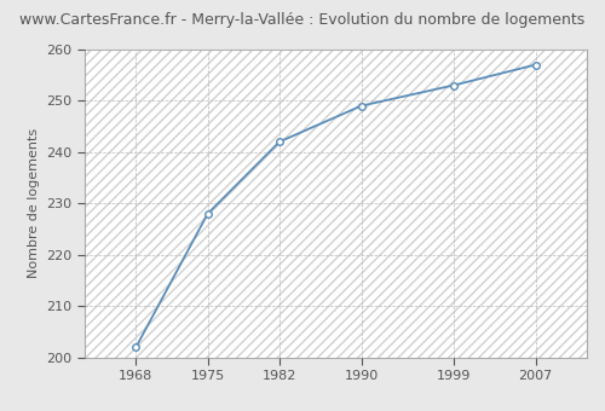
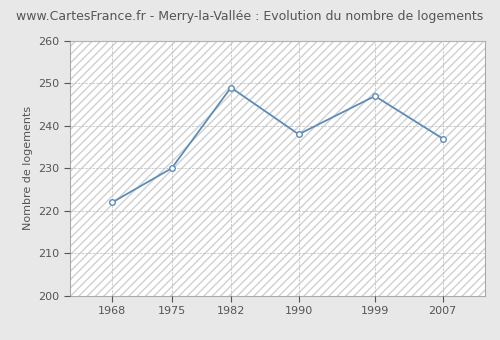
1968: 202 -> 222
1975: 228 -> 230
1982: 242 -> 249
1990: 249 -> 238
1999: 253 -> 247
2007: 257 -> 237
